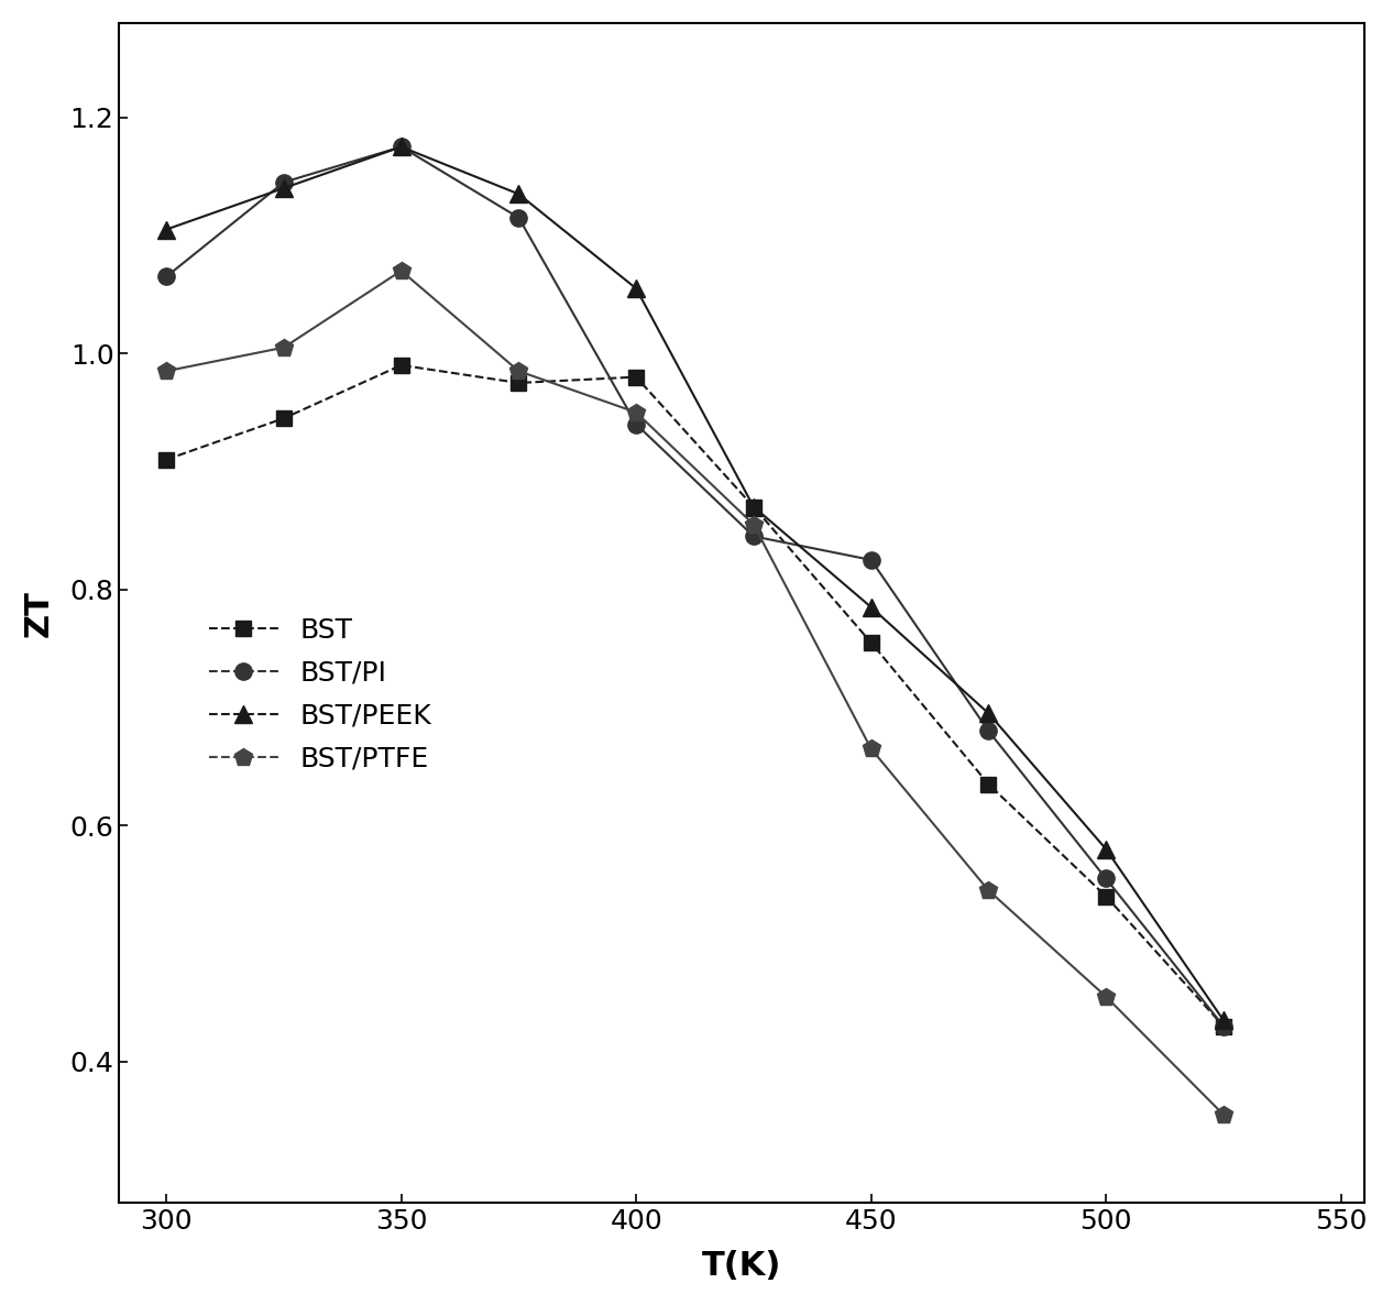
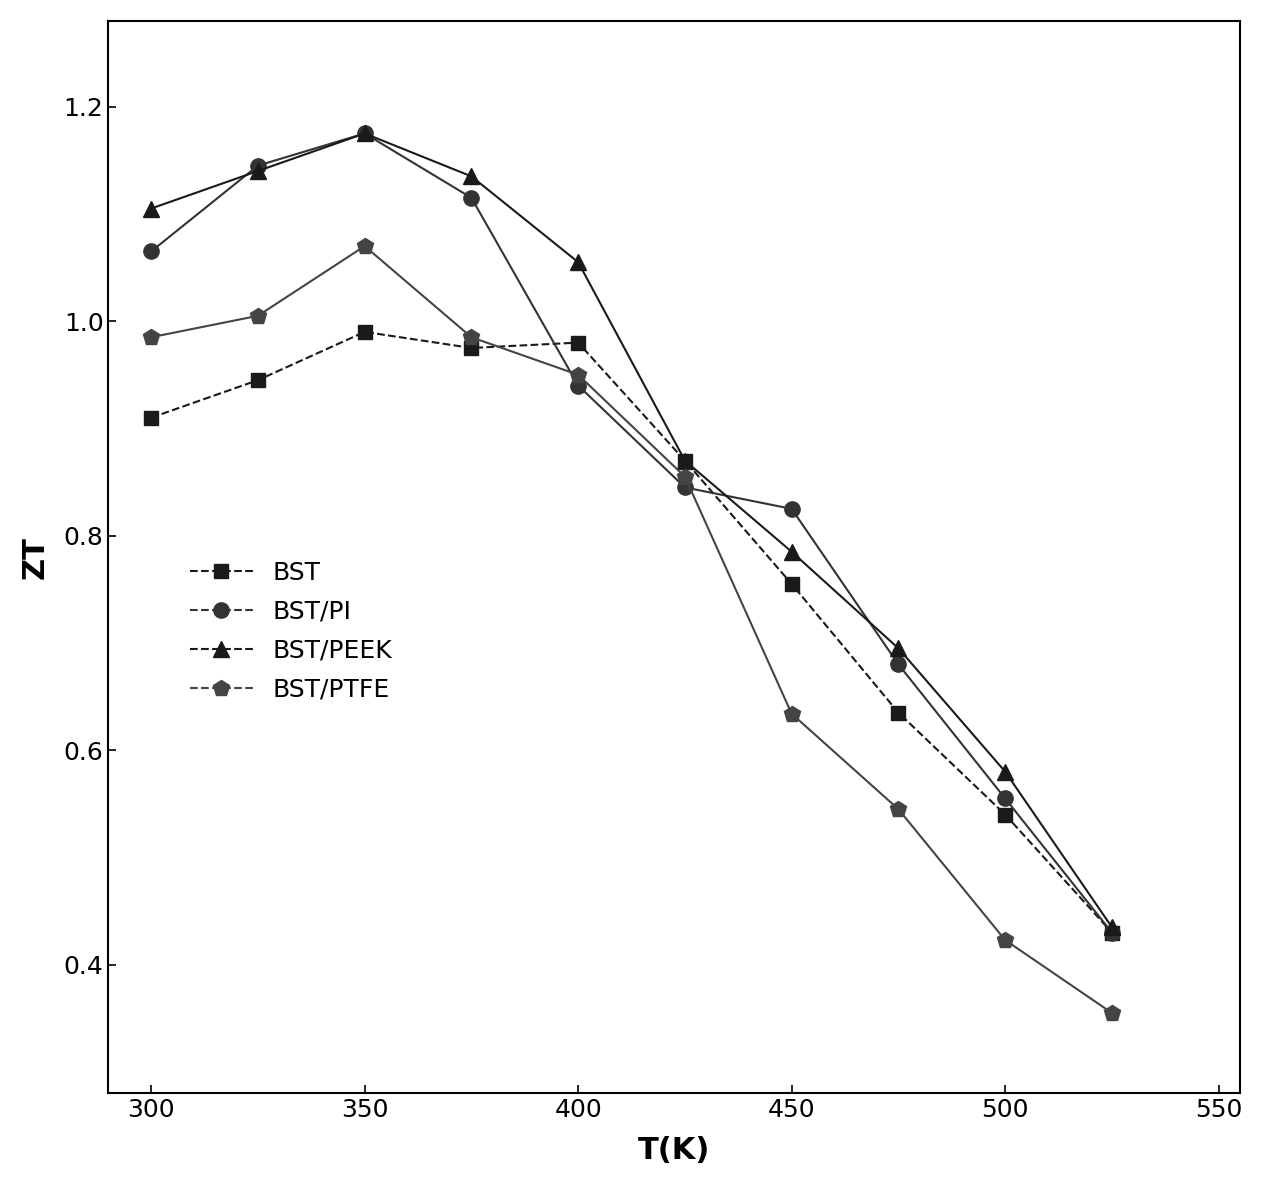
BST/PTFE/450: 0.665 -> 0.634
BST/PTFE/500: 0.455 -> 0.423
